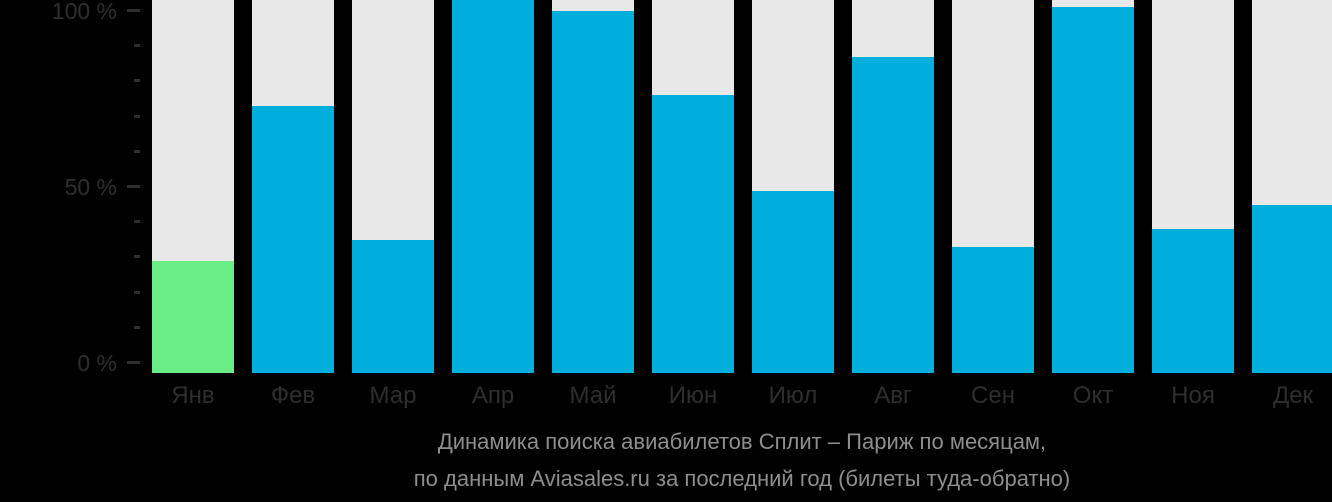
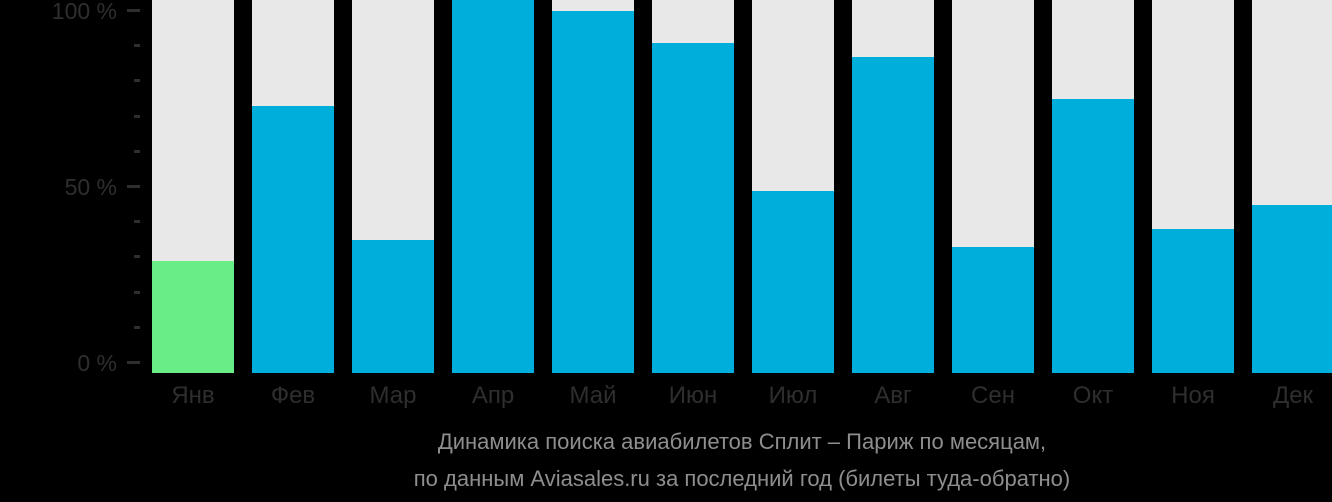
Июн: 76% -> 91%
Окт: 101% -> 75%
